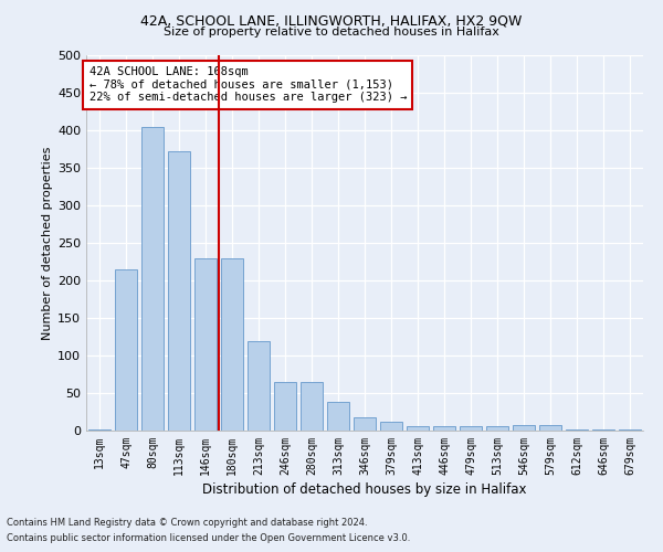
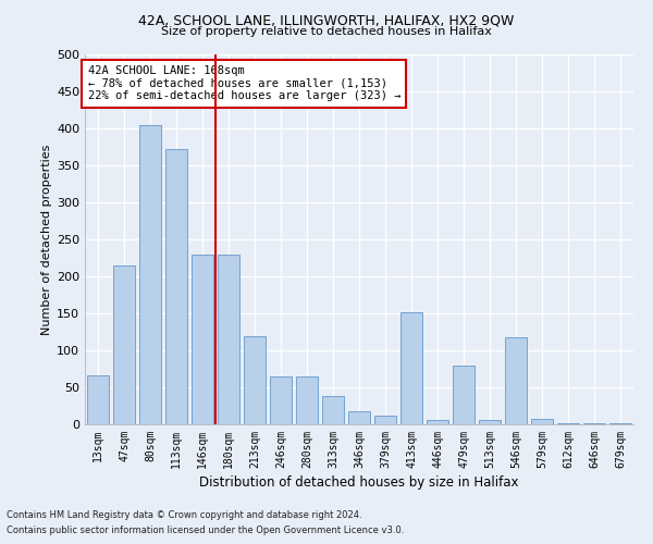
13sqm: 2 -> 66
413sqm: 6 -> 152
479sqm: 6 -> 80
546sqm: 7 -> 118
